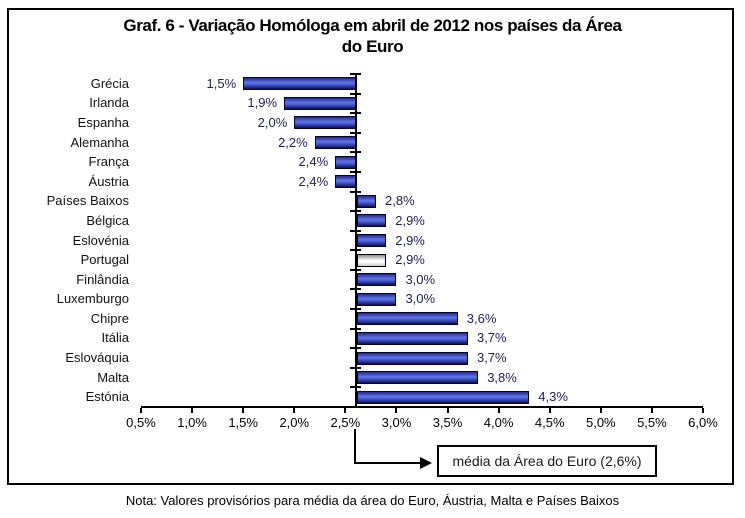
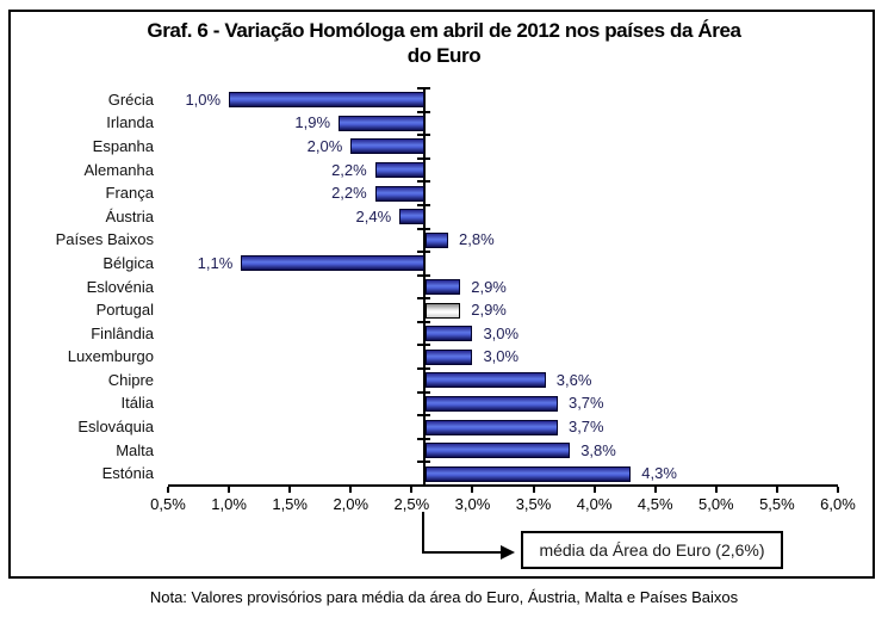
Grécia: 1,5% -> 1,0%
França: 2,4% -> 2,2%
Bélgica: 2,9% -> 1,1%
